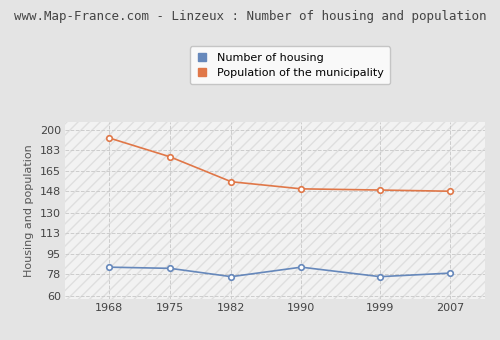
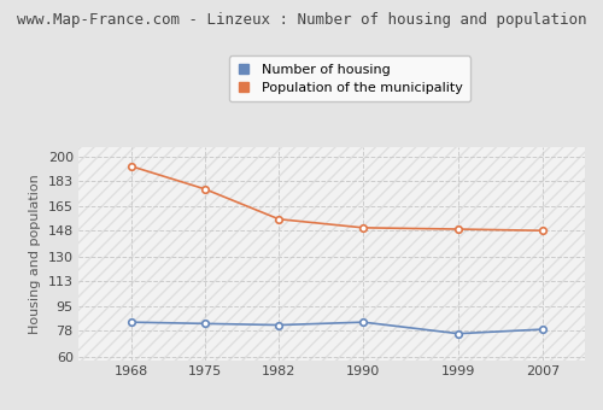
Number of housing/1982: 76 -> 82
